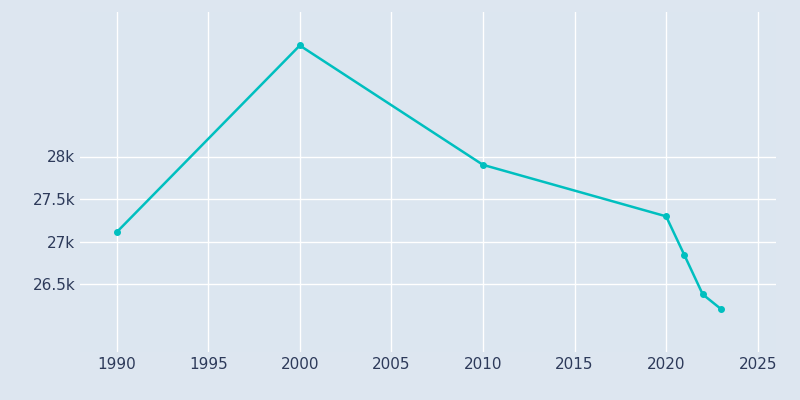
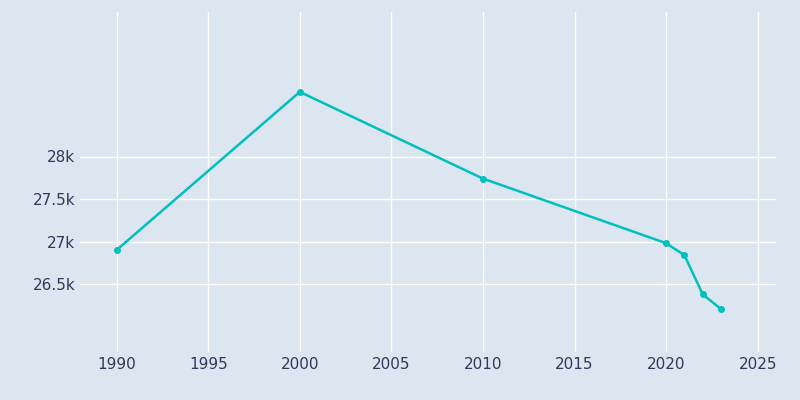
1990: 27.11k -> 26.90k
2000: 29.31k -> 28.76k
2010: 27.90k -> 27.74k
2020: 27.30k -> 26.98k
